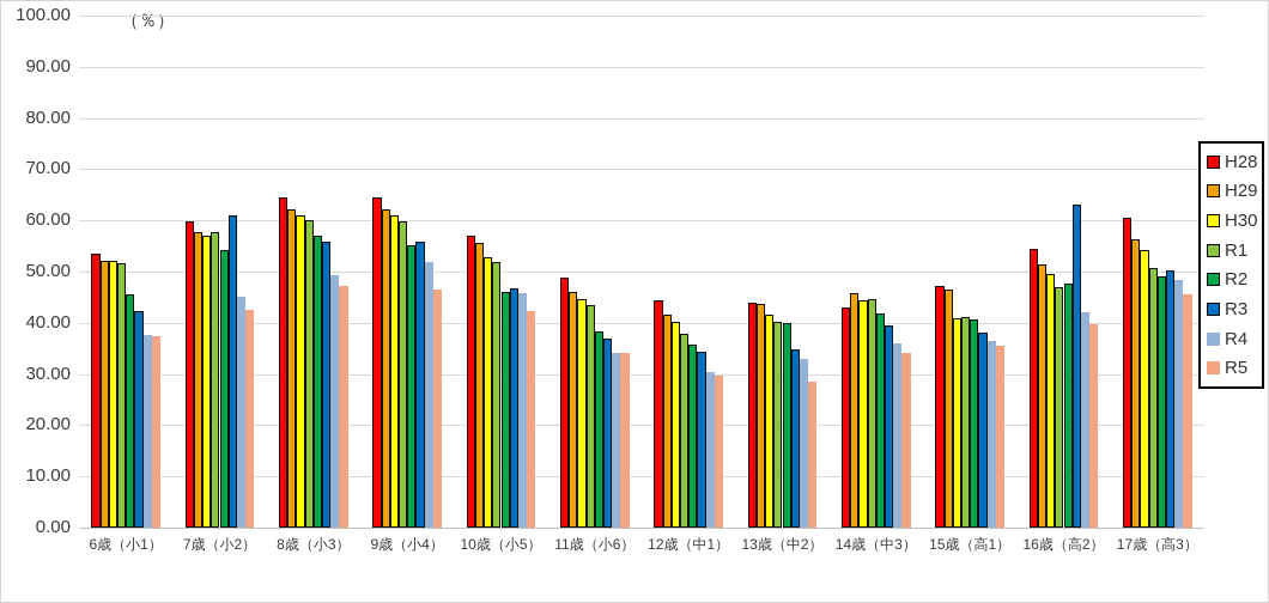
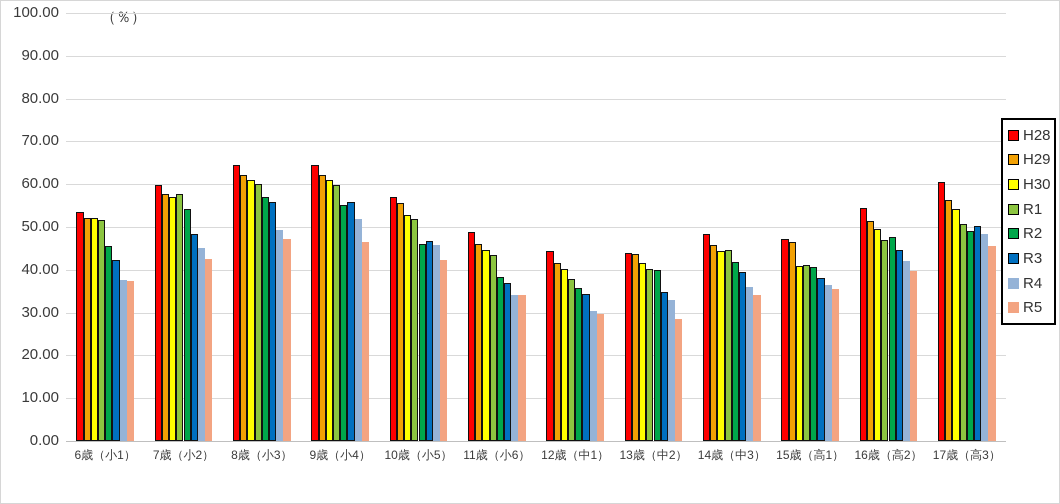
R3/7歳（小2）: 61 -> 48
H28/14歳（中3）: 43 -> 48
R3/16歳（高2）: 63 -> 45
